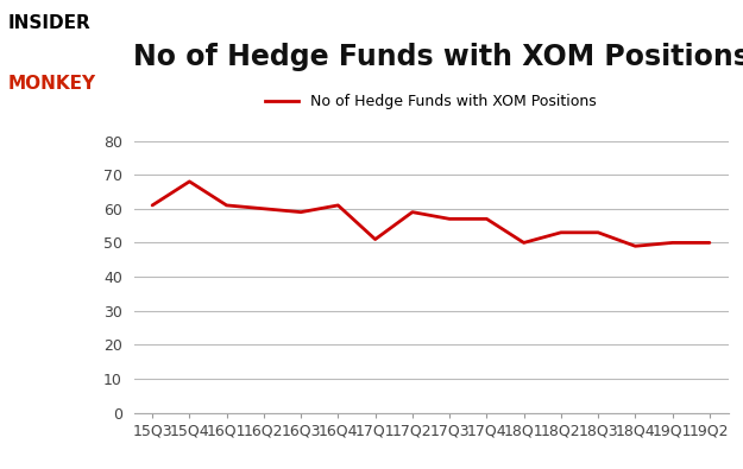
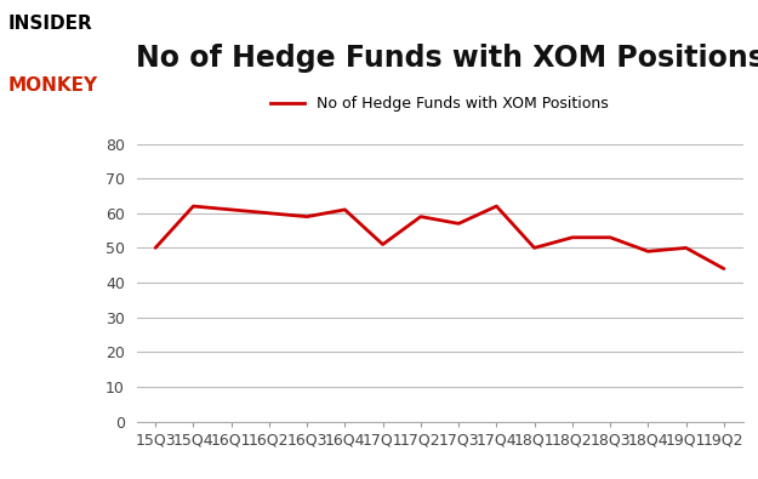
15Q3: 61 -> 50
15Q4: 68 -> 62
17Q4: 57 -> 62
19Q2: 50 -> 44
